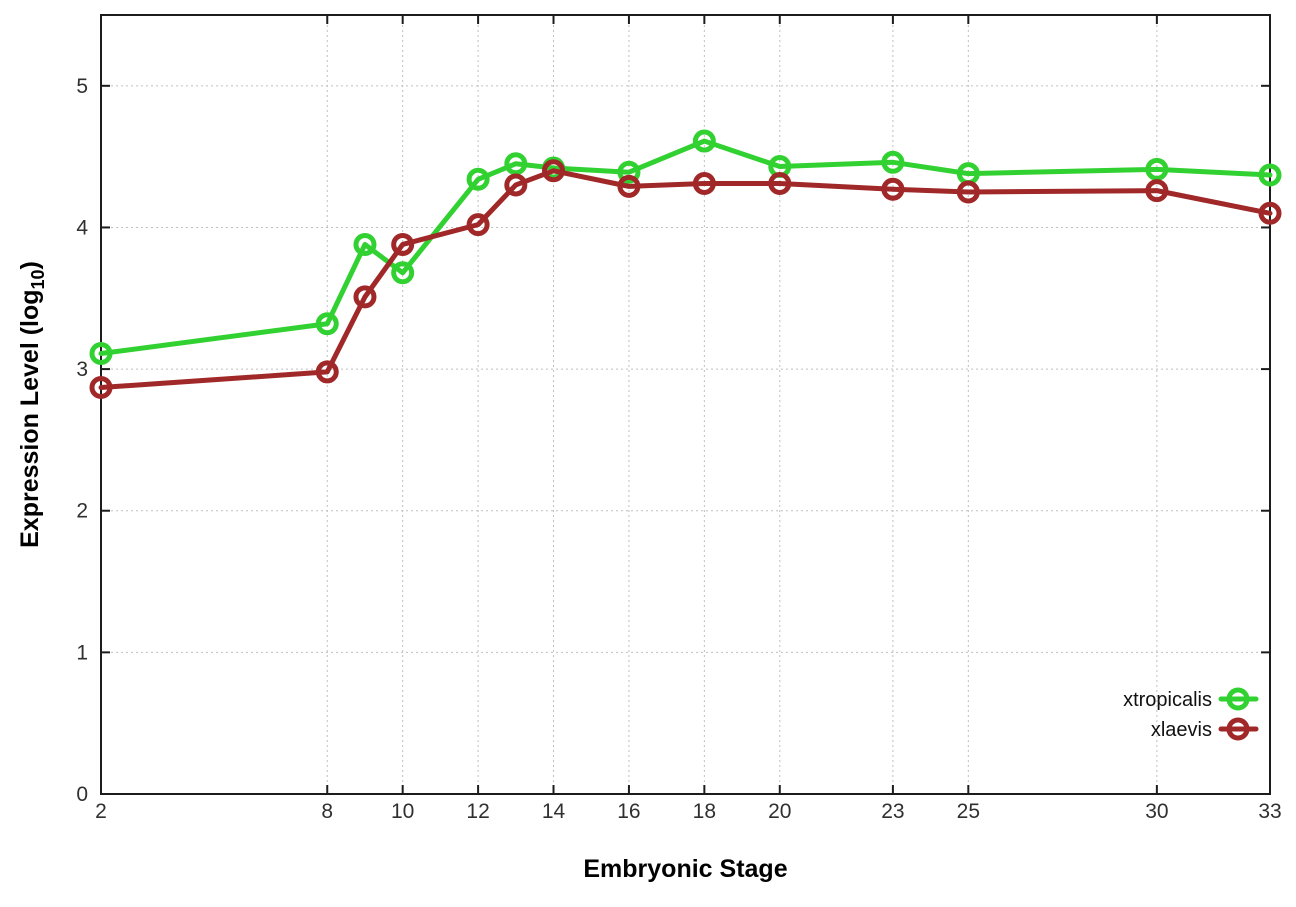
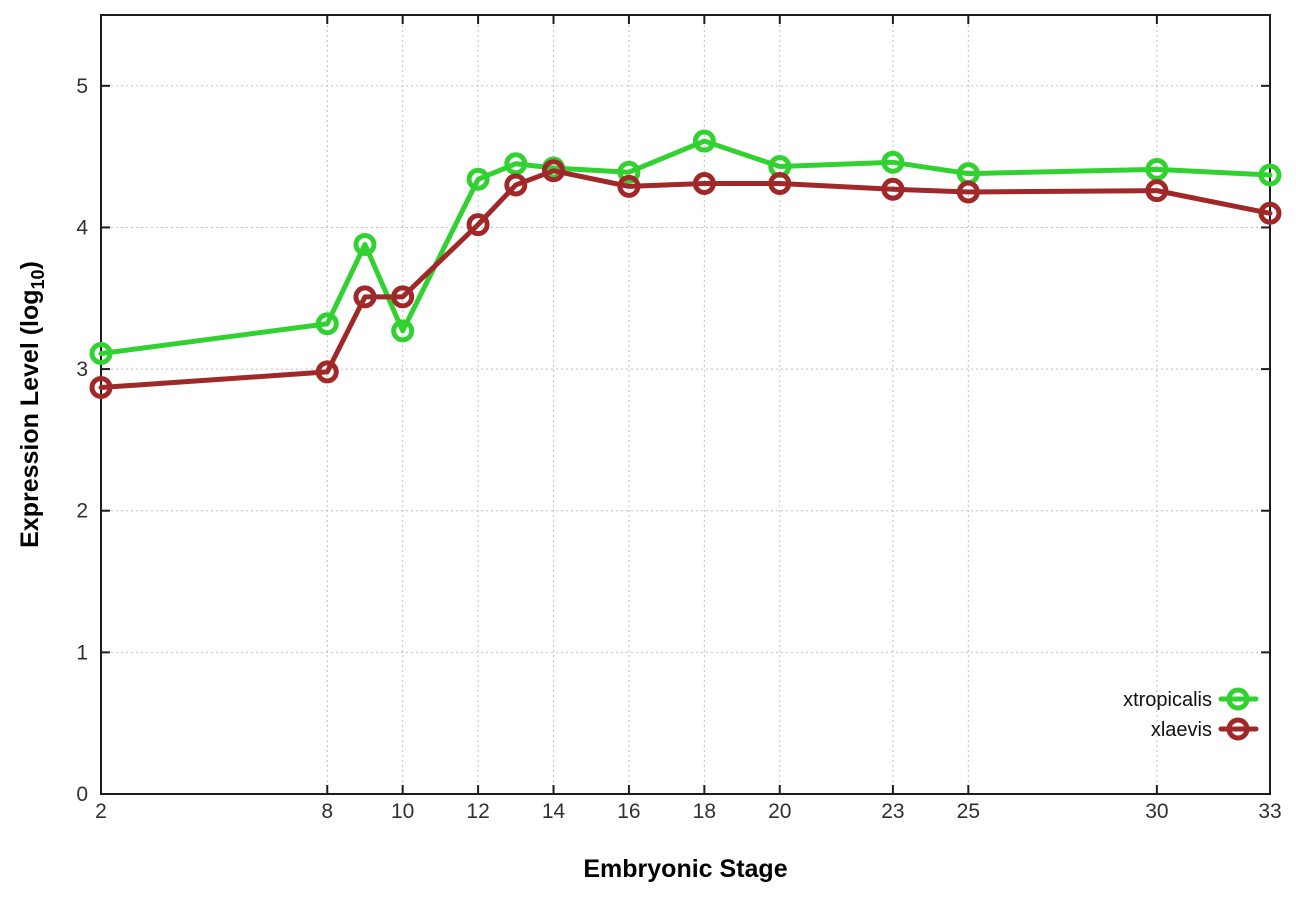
xtropicalis/10: 3.68 -> 3.27
xlaevis/10: 3.88 -> 3.51
